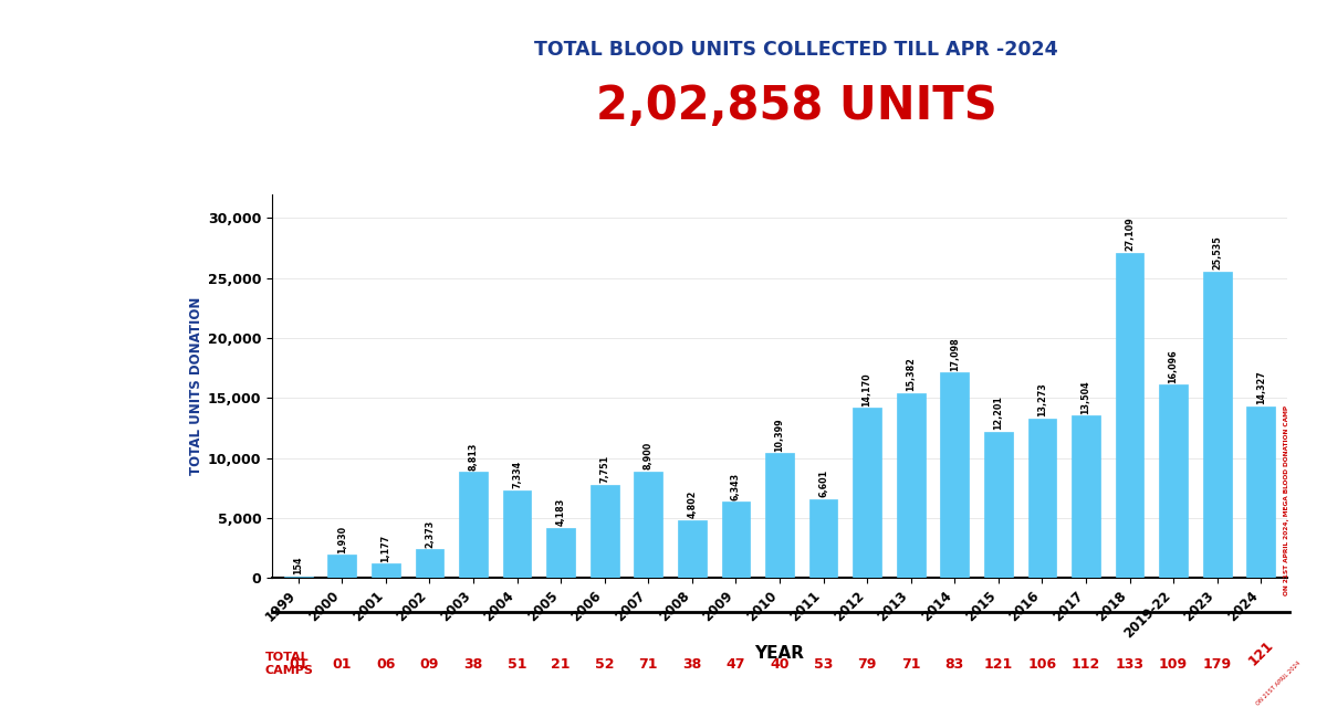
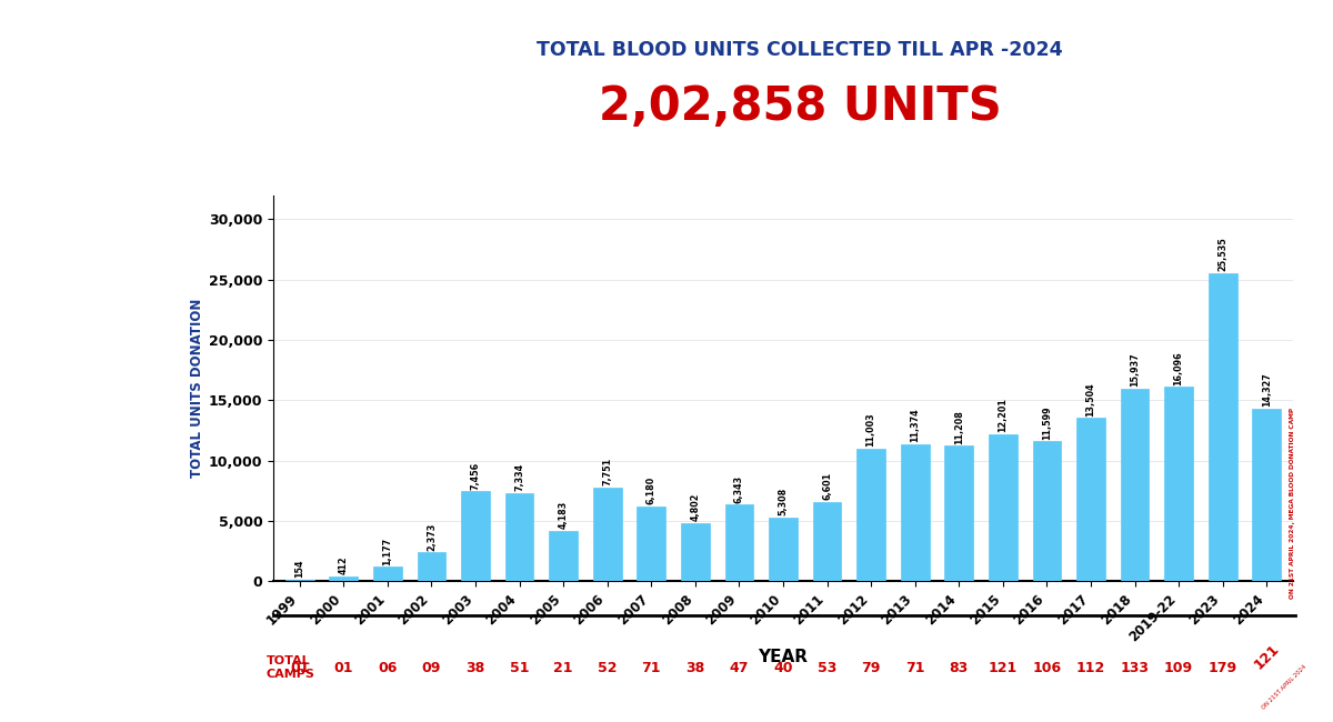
2000: 1,930 -> 412
2003: 8,813 -> 7,456
2007: 8,900 -> 6,180
2010: 10,399 -> 5,308
2012: 14,170 -> 11,003
2013: 15,382 -> 11,374
2014: 17,098 -> 11,208
2016: 13,273 -> 11,599
2018: 27,109 -> 15,937
